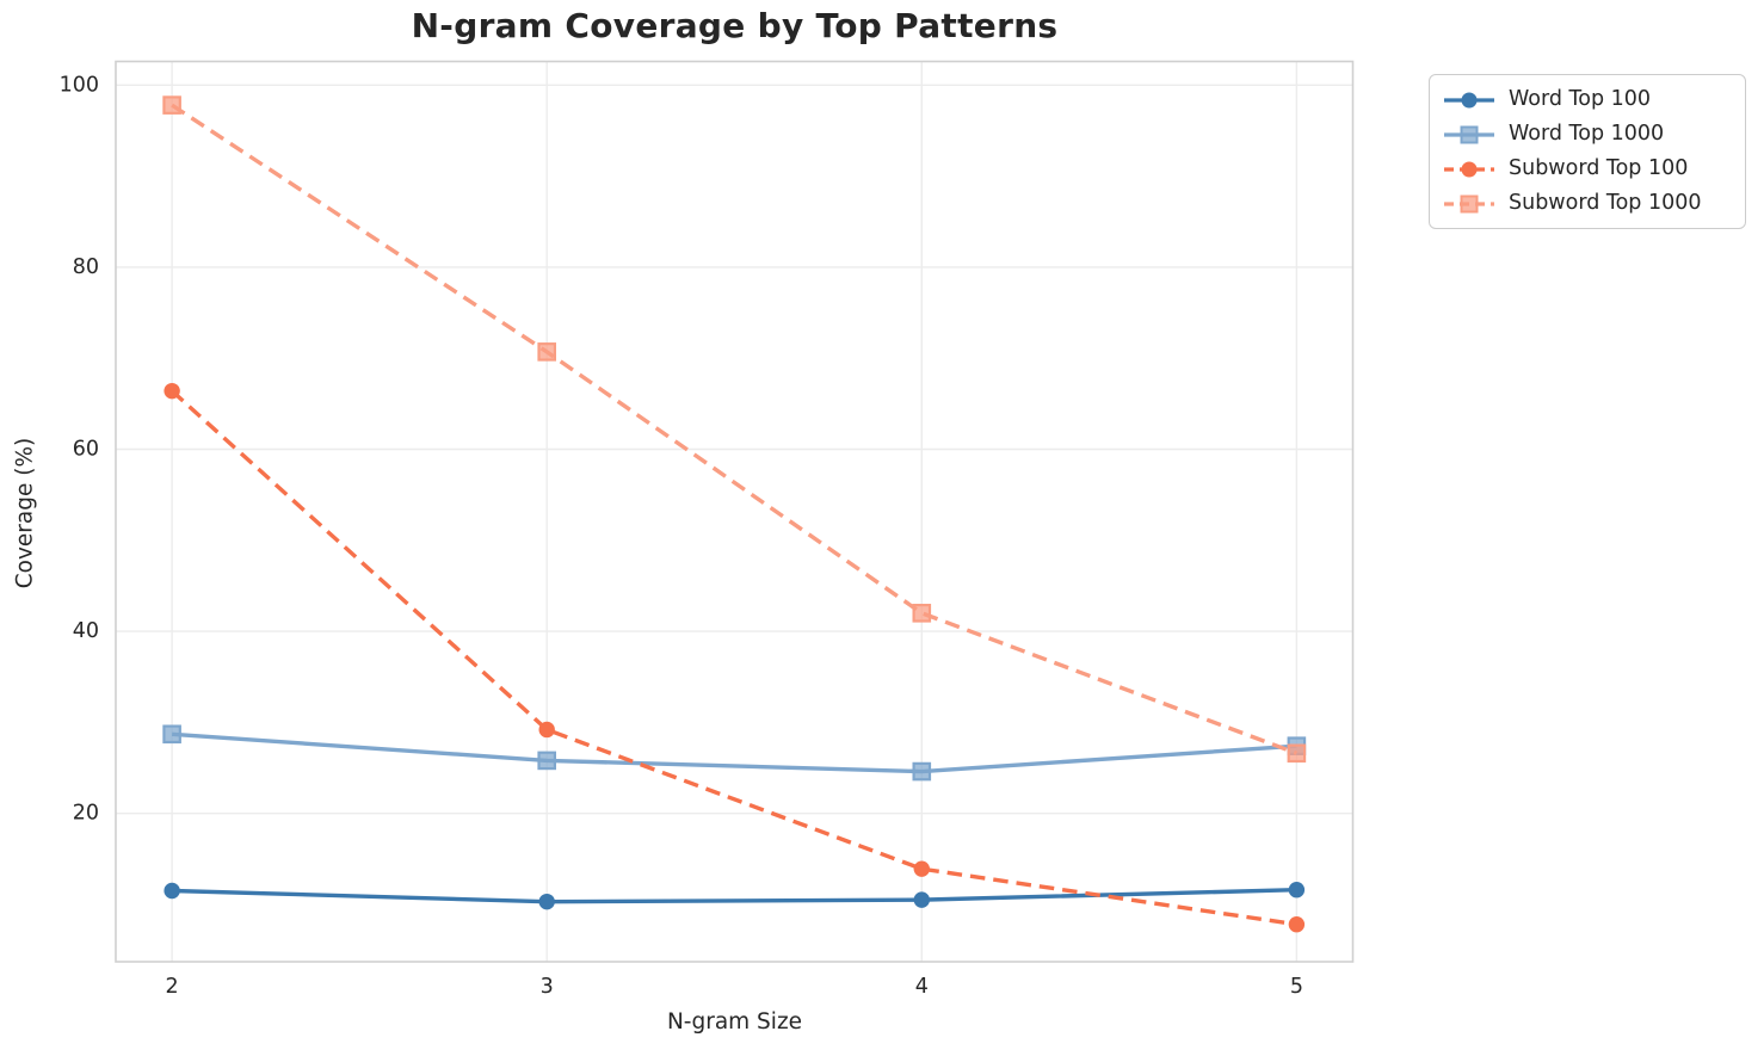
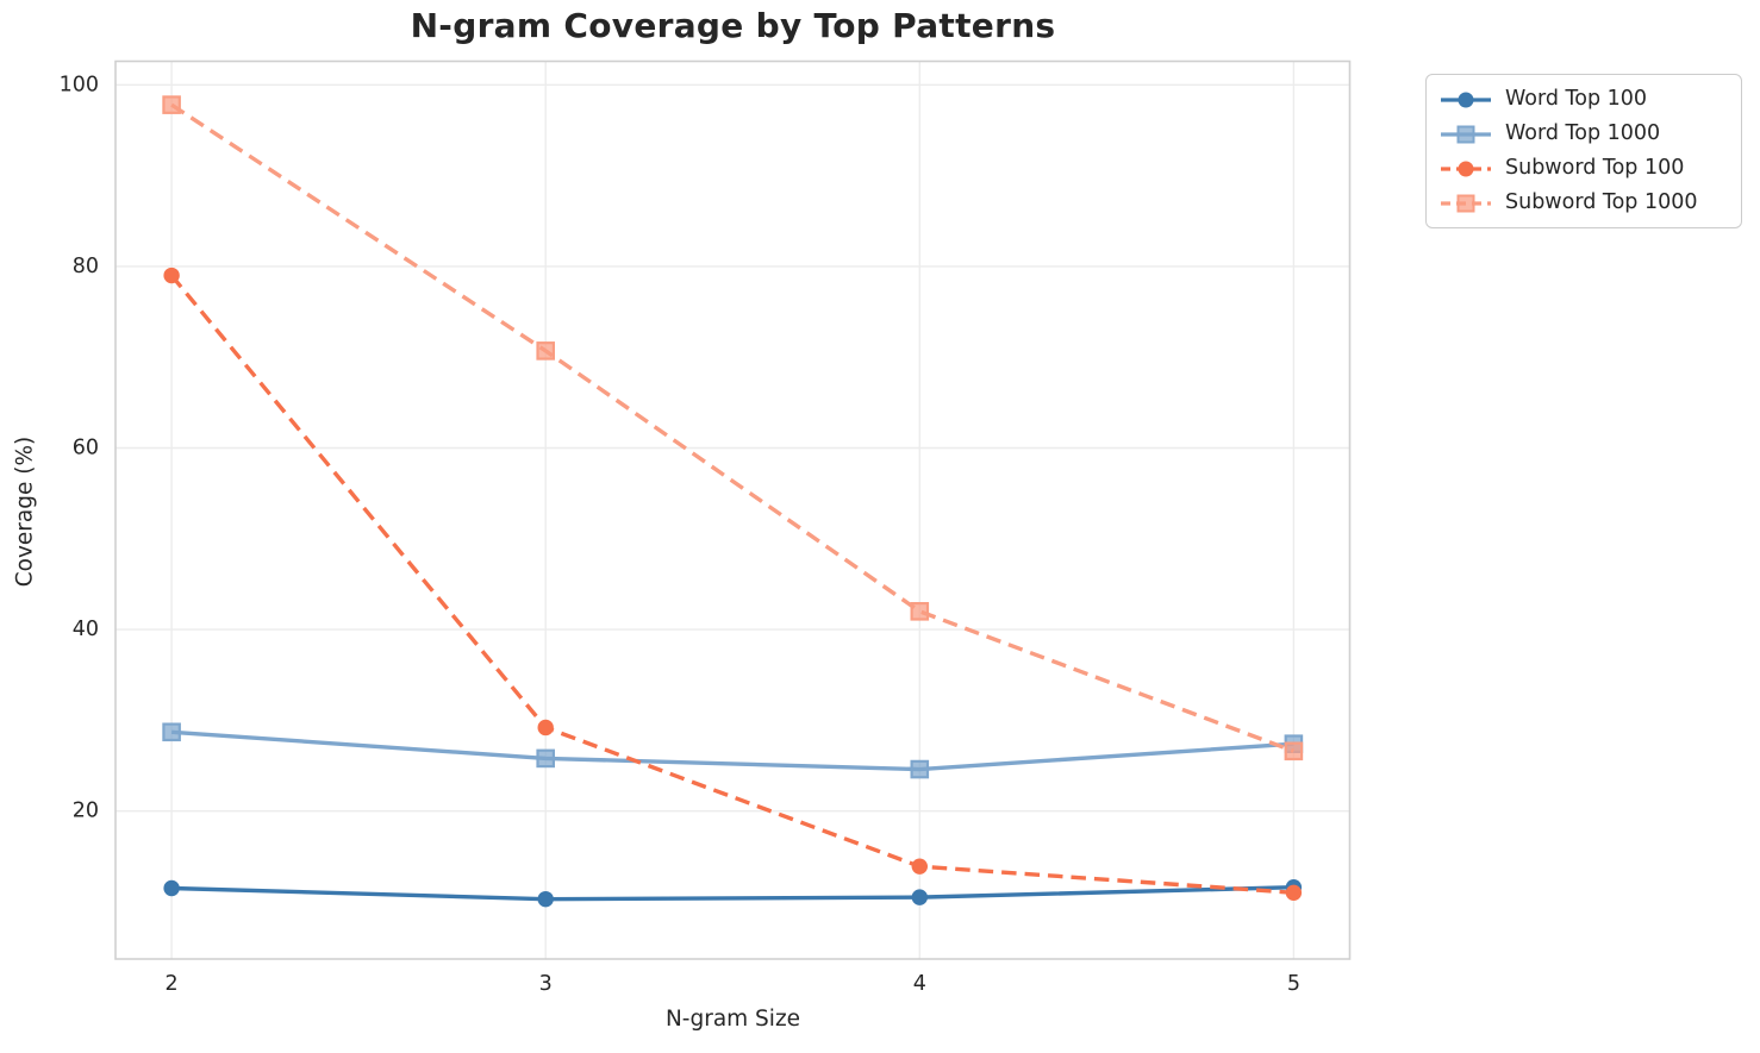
Subword Top 100/2: 66 -> 79
Subword Top 100/5: 8 -> 11
